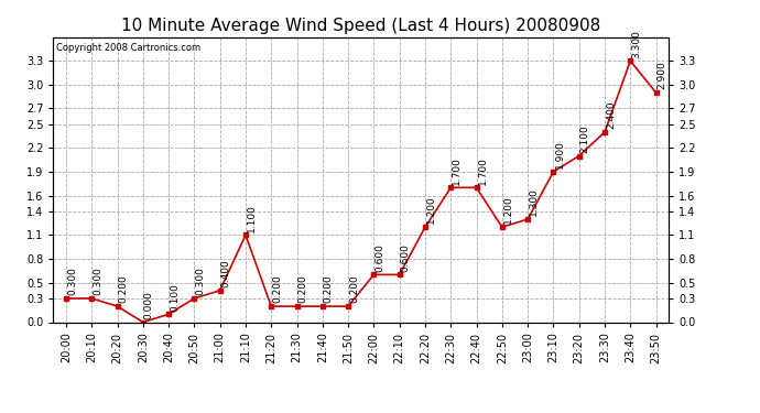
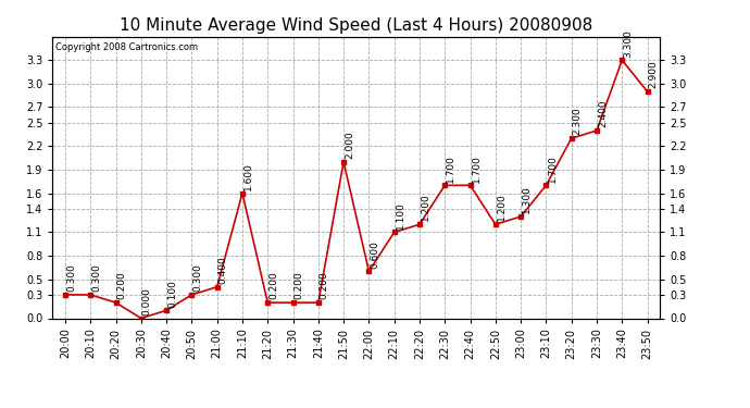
21:10: 1.100 -> 1.600
21:50: 0.200 -> 2.000
22:10: 0.600 -> 1.100
23:10: 1.900 -> 1.700
23:20: 2.100 -> 2.300
